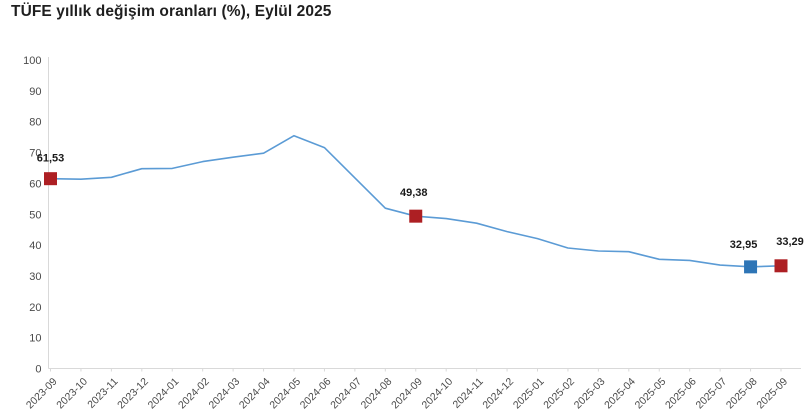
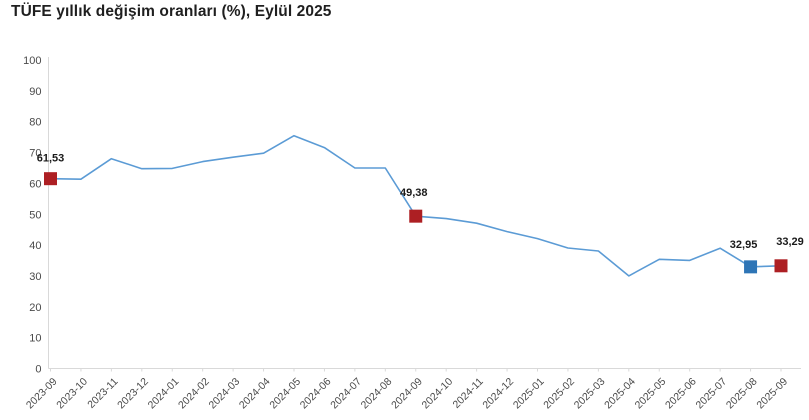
2023-11: 62 -> 68
2024-07: 62 -> 65
2024-08: 52 -> 65
2025-04: 38 -> 30
2025-07: 34 -> 39
